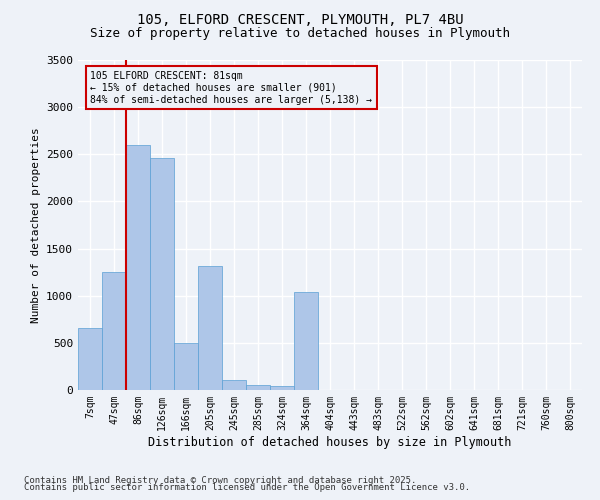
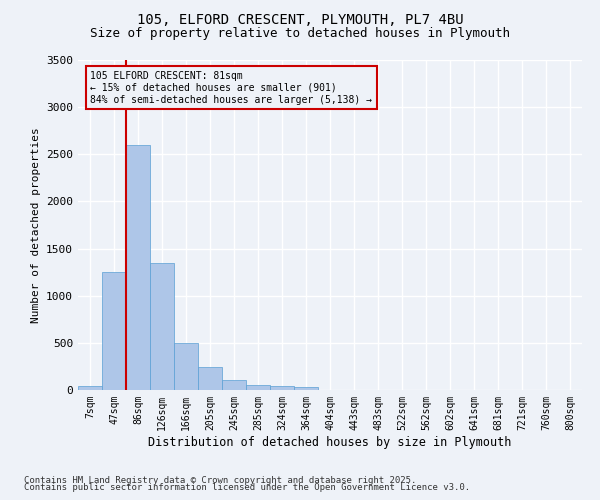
7sqm: 660 -> 40
126sqm: 2460 -> 1350
205sqm: 1320 -> 240
364sqm: 1040 -> 30
